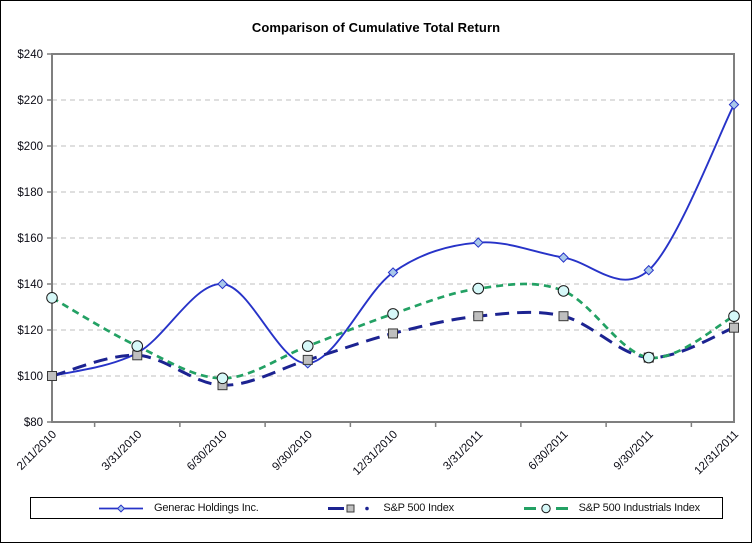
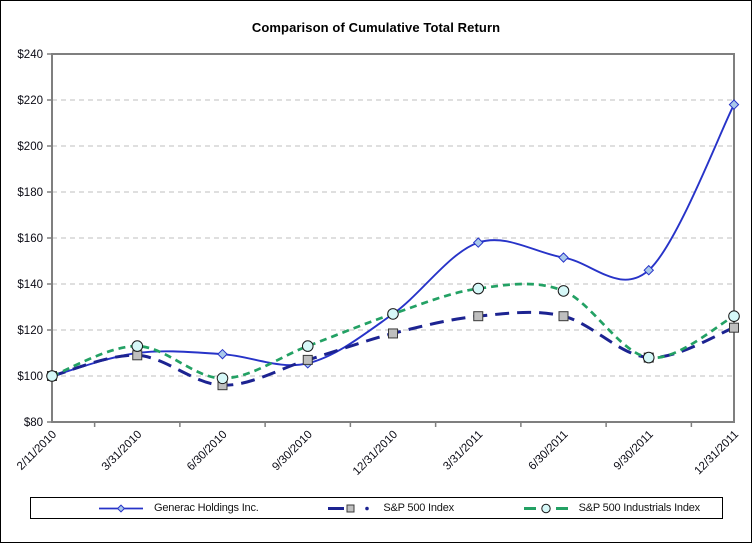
S&P 500 Industrials Index/2/11/2010: $134 -> $100
Generac Holdings Inc./6/30/2010: $140 -> $110
Generac Holdings Inc./12/31/2010: $145 -> $127
